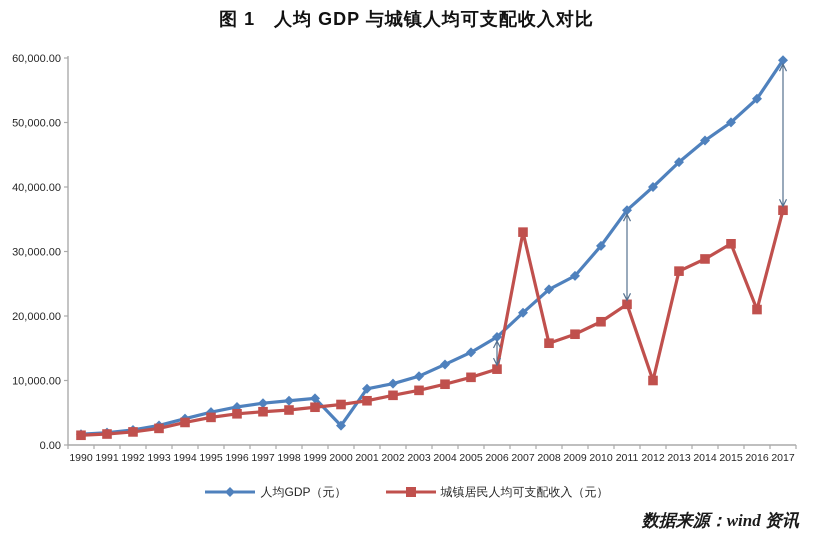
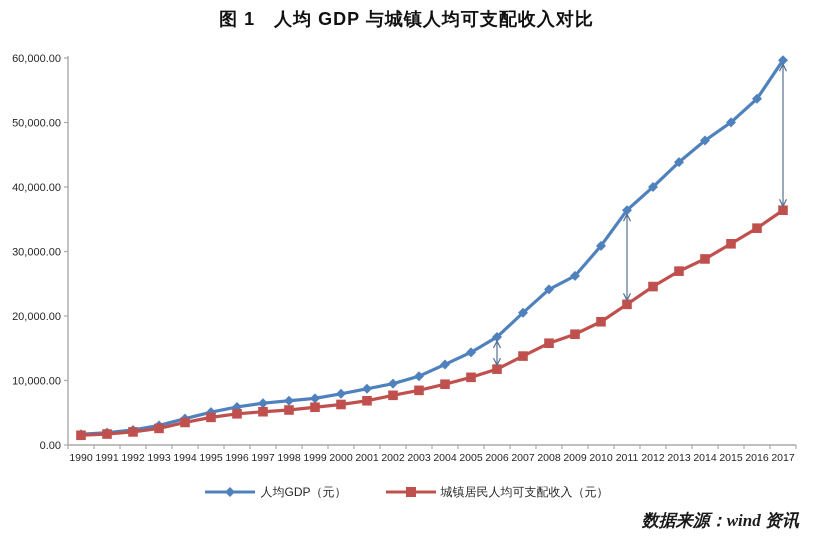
人均GDP（元）/2000: 3000 -> 8000
城镇居民人均可支配收入（元）/2007: 33000 -> 14000
城镇居民人均可支配收入（元）/2012: 10000 -> 25000
城镇居民人均可支配收入（元）/2016: 21000 -> 34000
